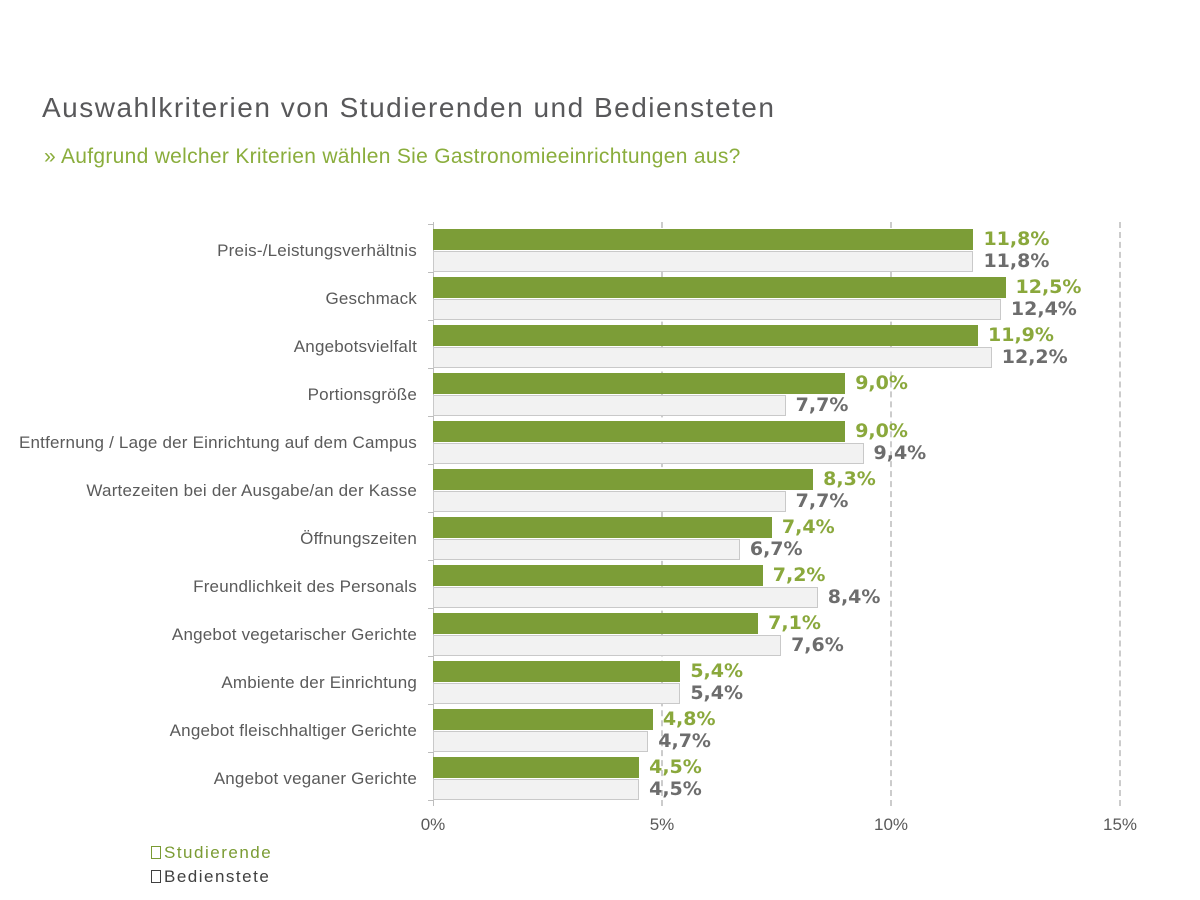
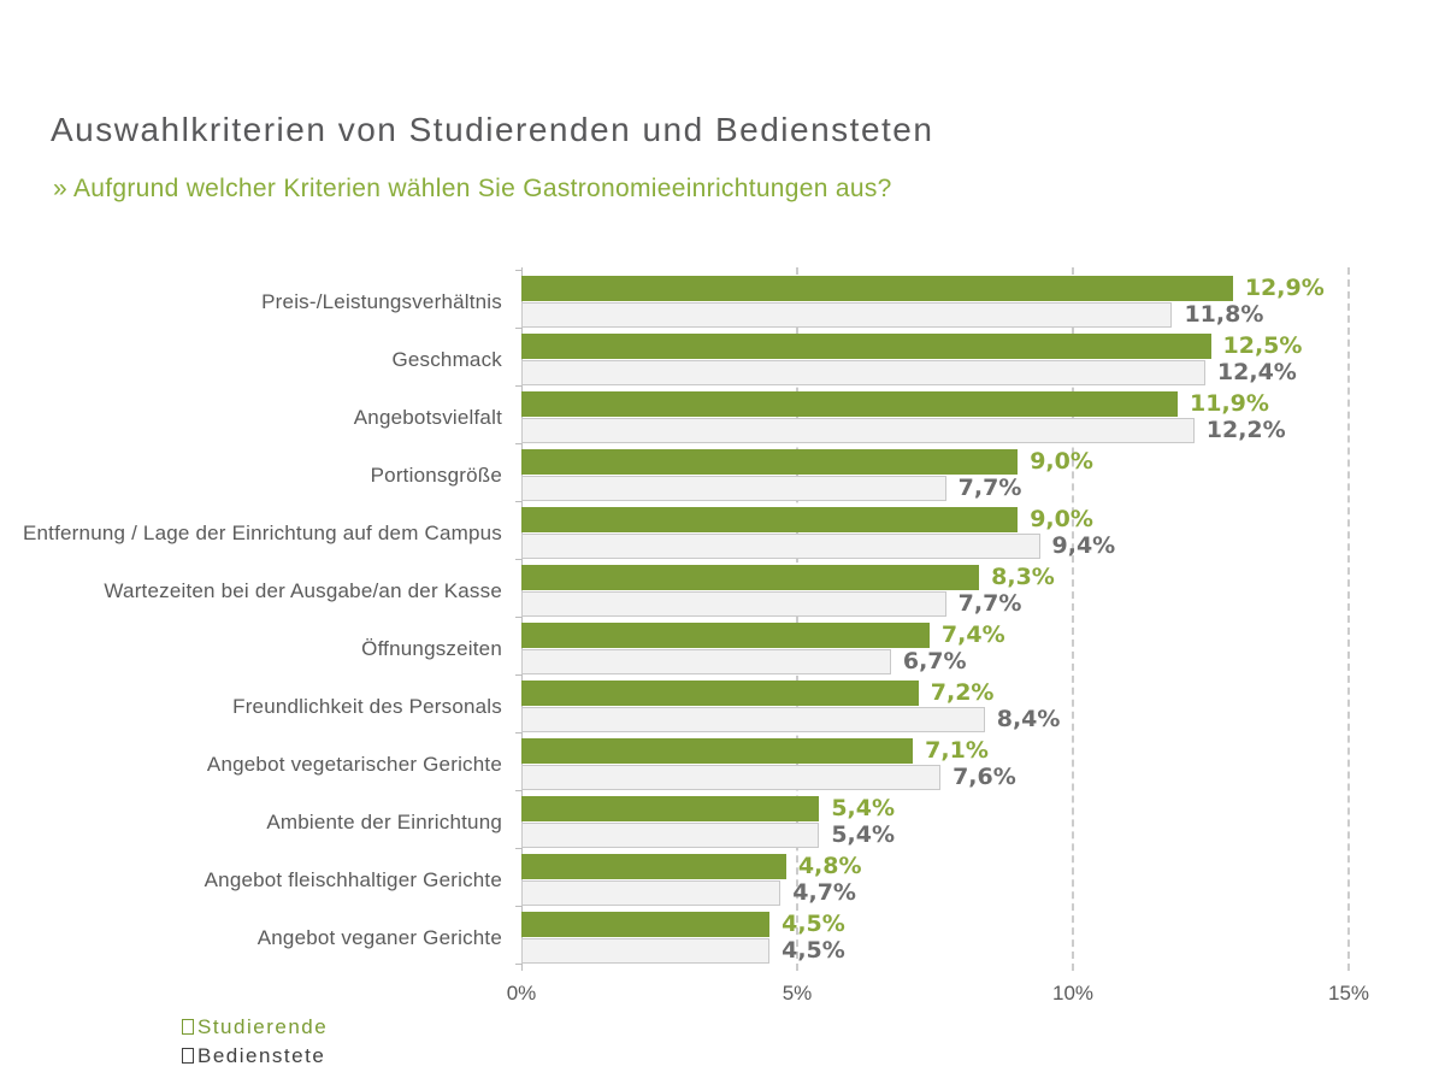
Studierende/Preis-/Leistungsverhältnis: 11,8% -> 12,9%
